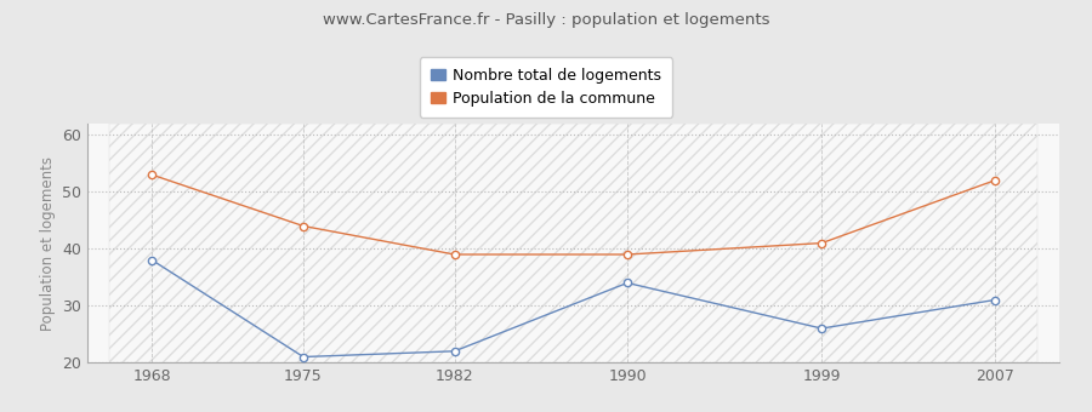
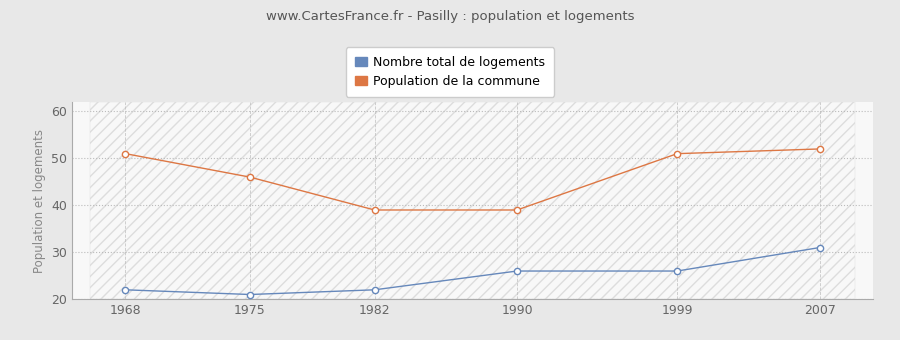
Nombre total de logements/1968: 38 -> 22
Population de la commune/1968: 53 -> 51
Population de la commune/1975: 44 -> 46
Nombre total de logements/1990: 34 -> 26
Population de la commune/1999: 41 -> 51
